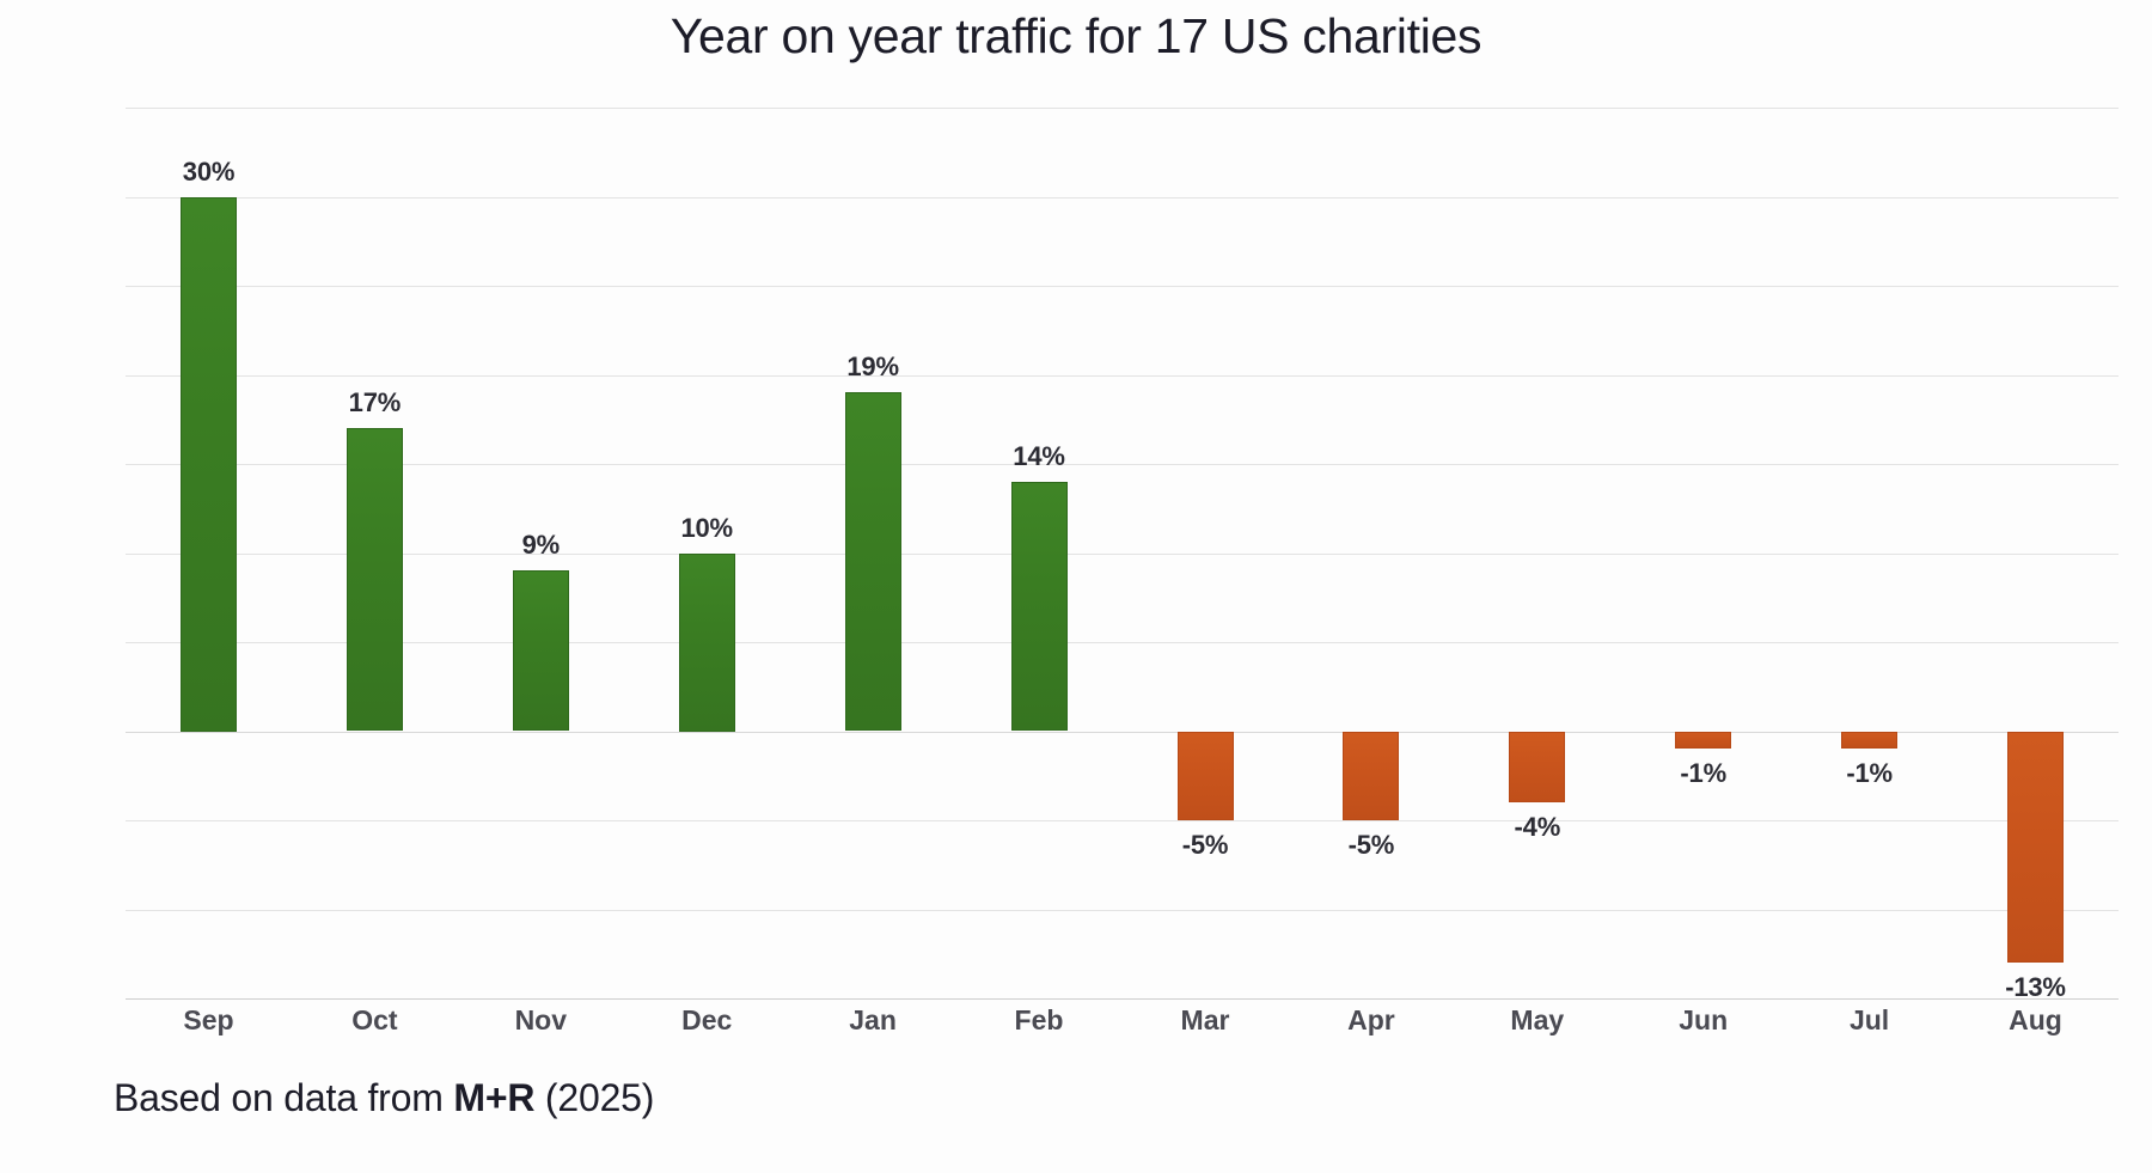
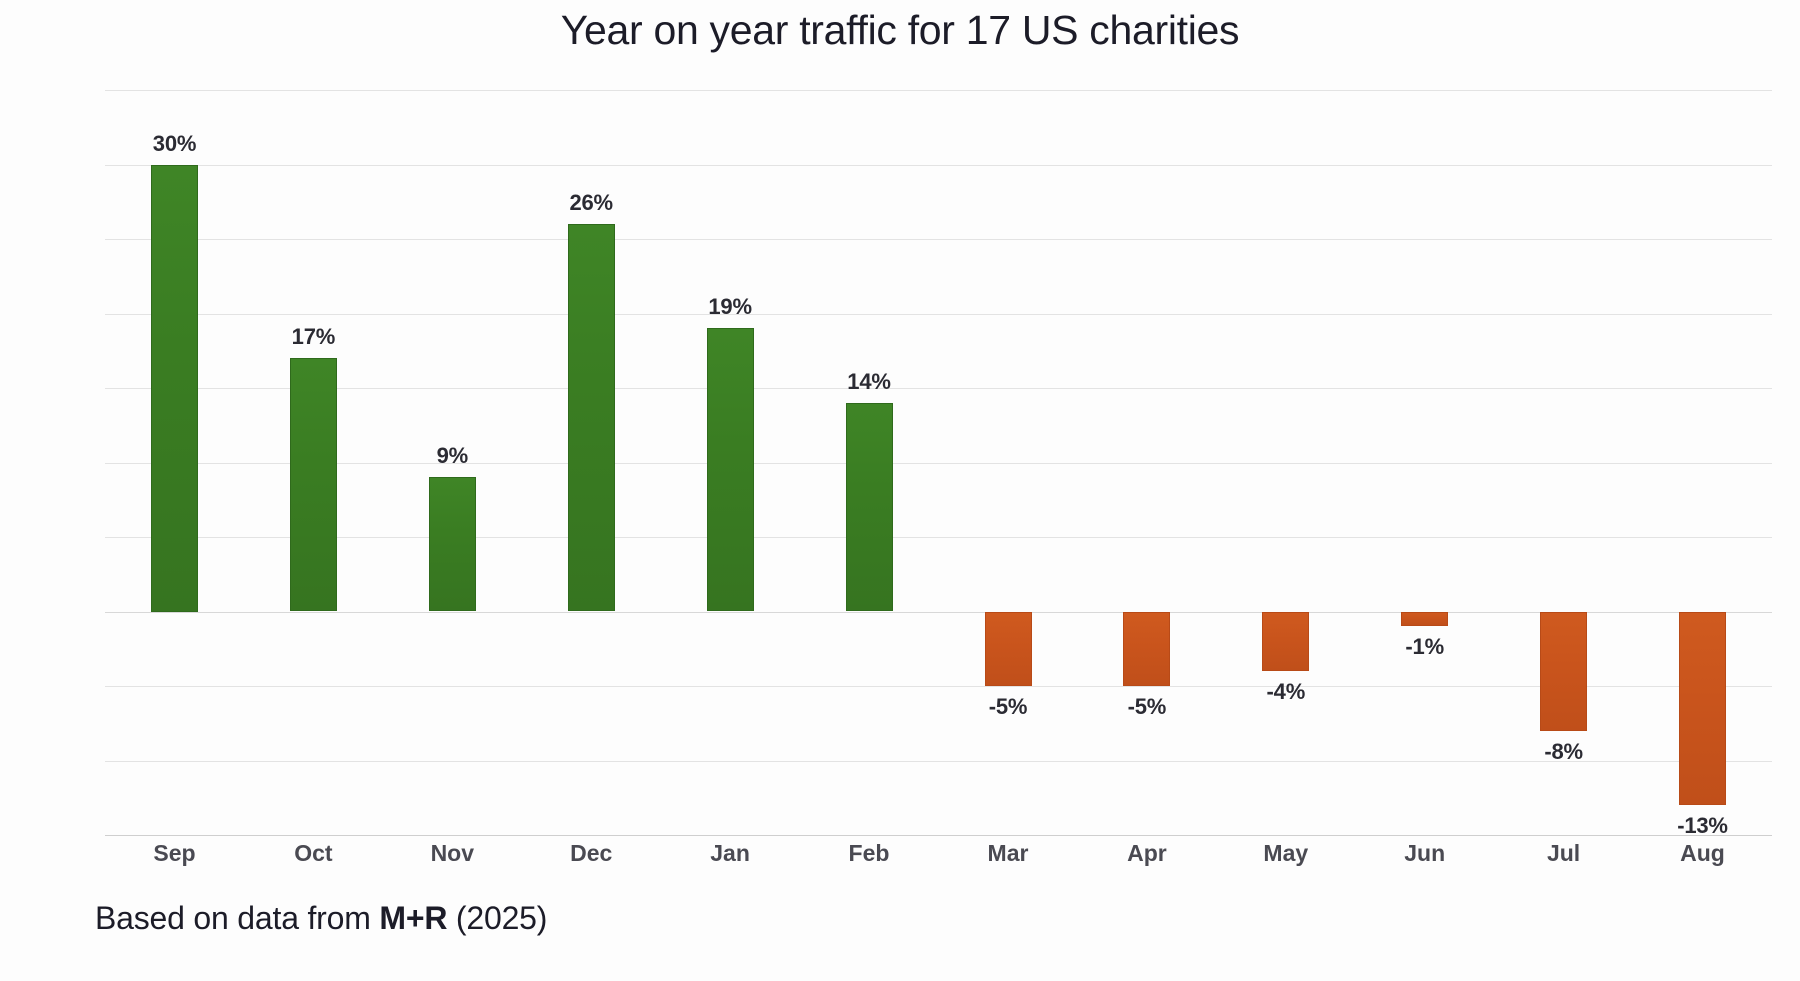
Dec: 10% -> 26%
Jul: -1% -> -8%
